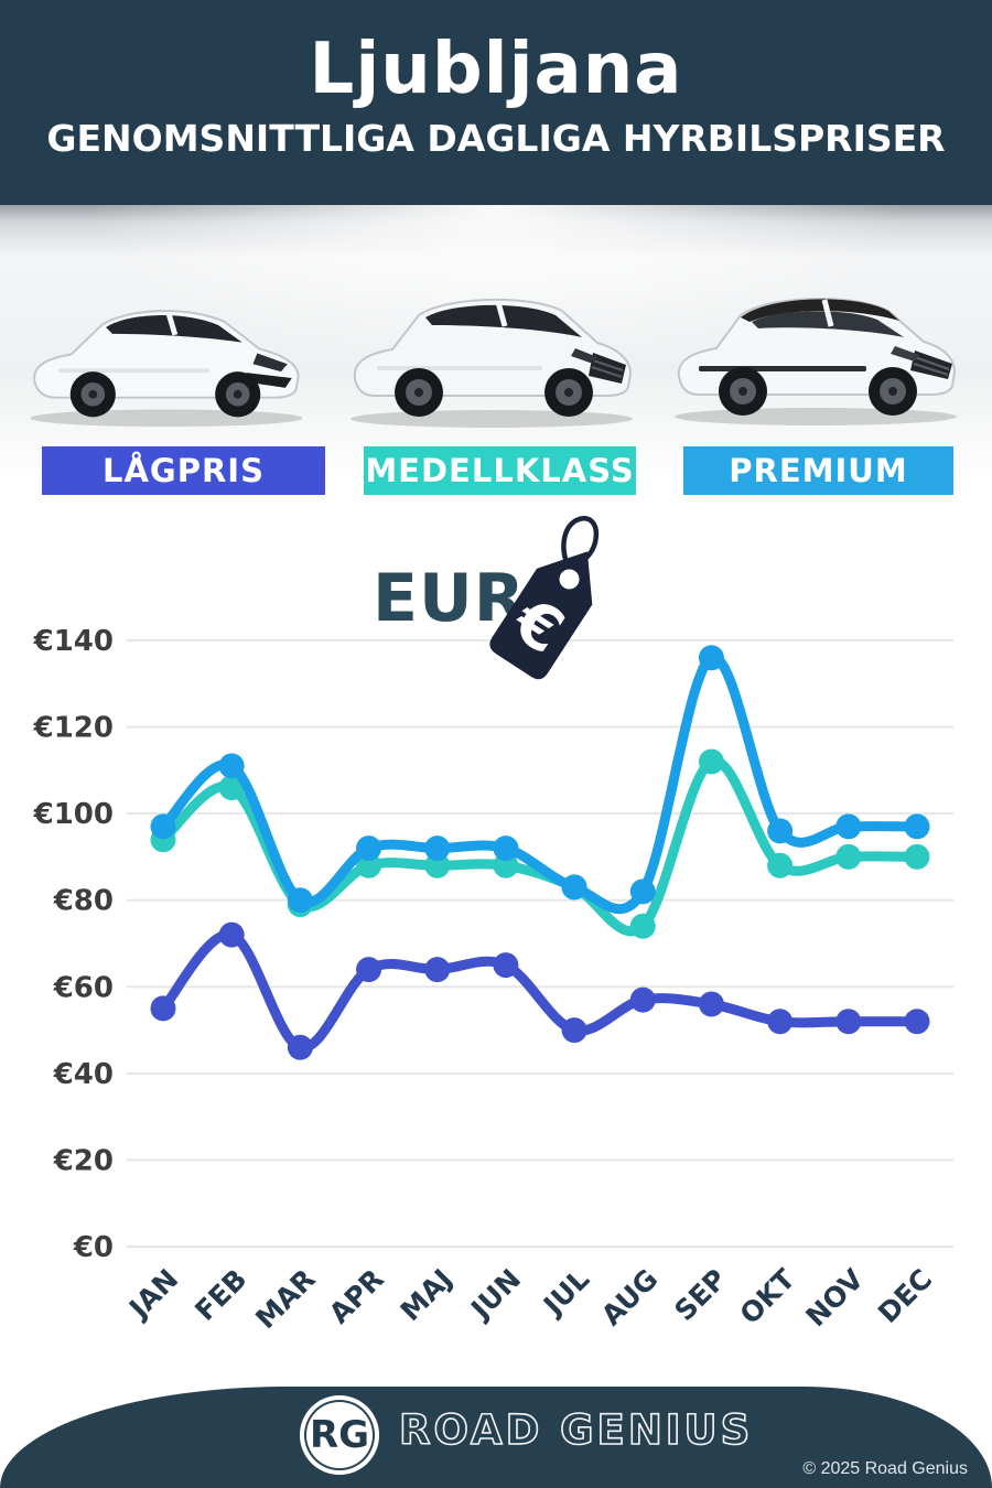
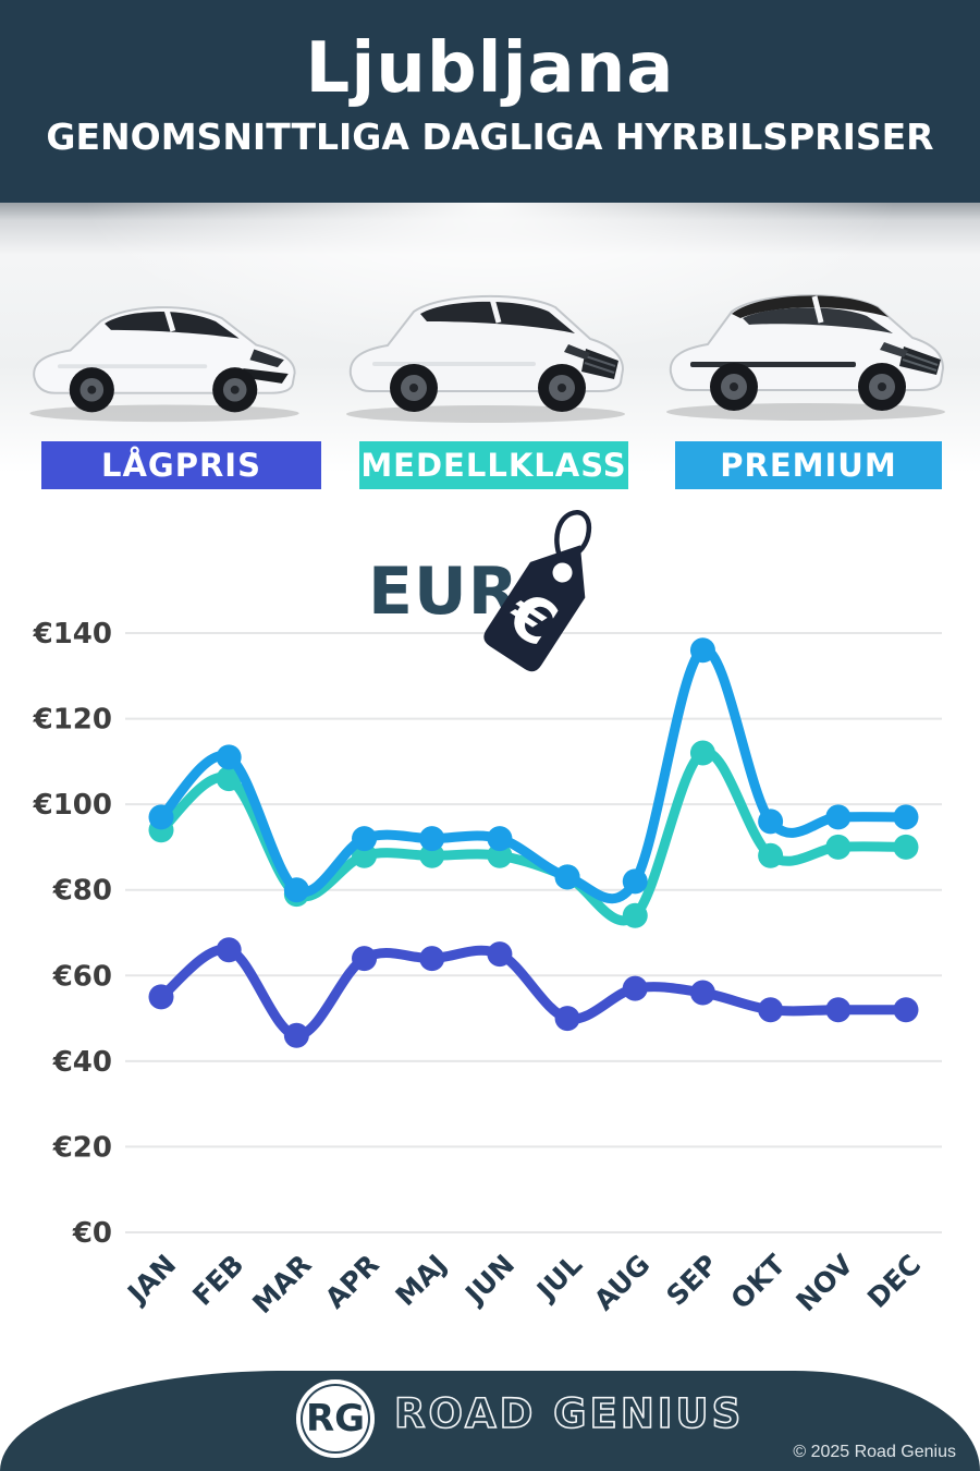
LÅGPRIS/FEB: €72 -> €66
